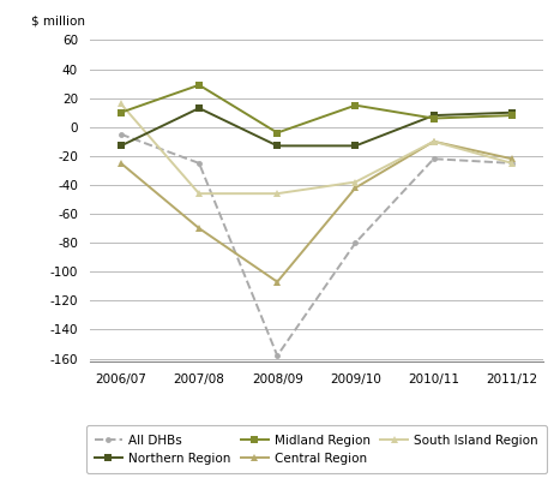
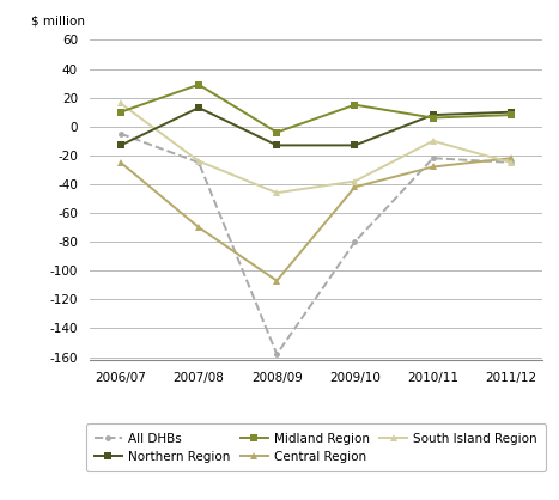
South Island Region/2007/08: -46 -> -24
Central Region/2010/11: -10 -> -28
